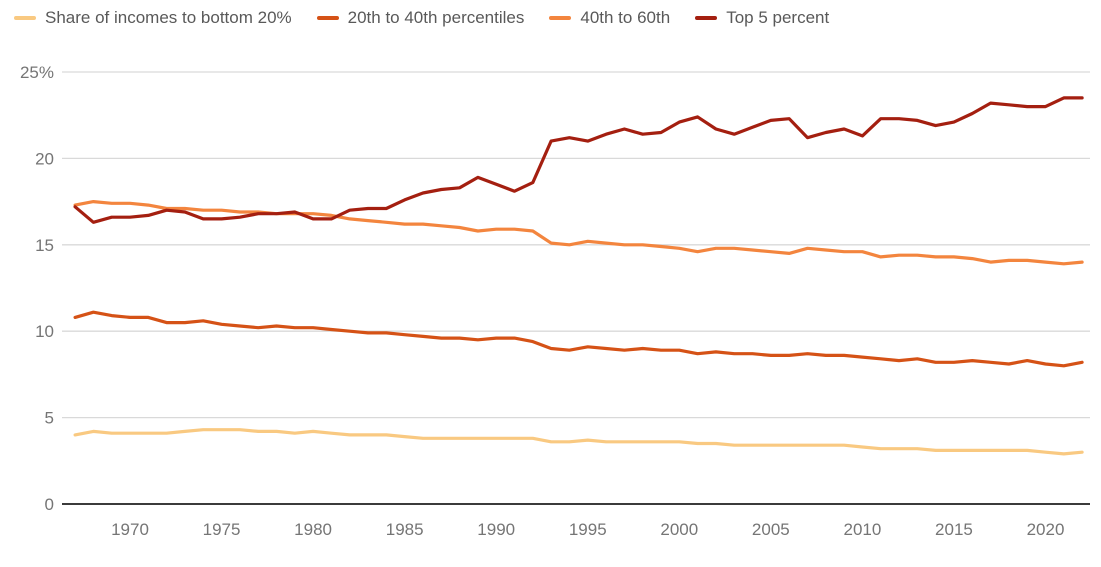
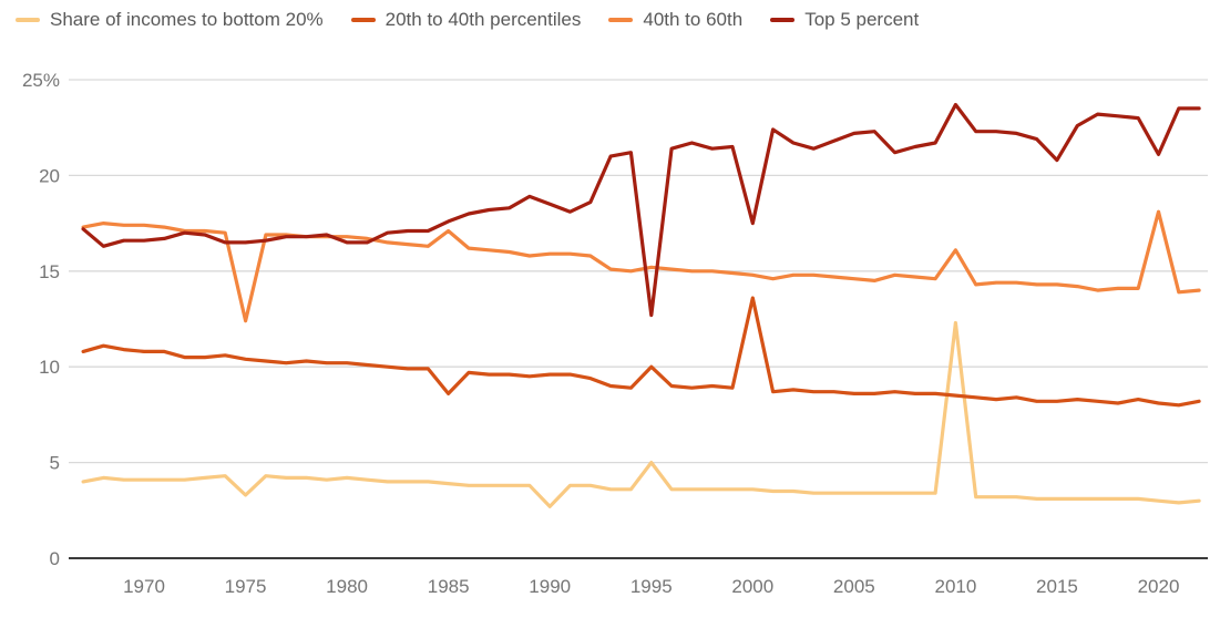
Share of incomes to bottom 20%/1975: 4.3% -> 3.3%
40th to 60th/1975: 17.0% -> 12.4%
20th to 40th percentiles/1985: 9.8% -> 8.6%
40th to 60th/1985: 16.2% -> 17.1%
Share of incomes to bottom 20%/1990: 3.8% -> 2.7%
Share of incomes to bottom 20%/1995: 3.7% -> 5.0%
20th to 40th percentiles/1995: 9.1% -> 10.0%
Top 5 percent/1995: 21.0% -> 12.7%
20th to 40th percentiles/2000: 8.9% -> 13.6%
Top 5 percent/2000: 22.1% -> 17.5%
Share of incomes to bottom 20%/2010: 3.3% -> 12.3%
40th to 60th/2010: 14.6% -> 16.1%
Top 5 percent/2010: 21.3% -> 23.7%
Top 5 percent/2015: 22.1% -> 20.8%
40th to 60th/2020: 14.0% -> 18.1%
Top 5 percent/2020: 23.0% -> 21.1%
